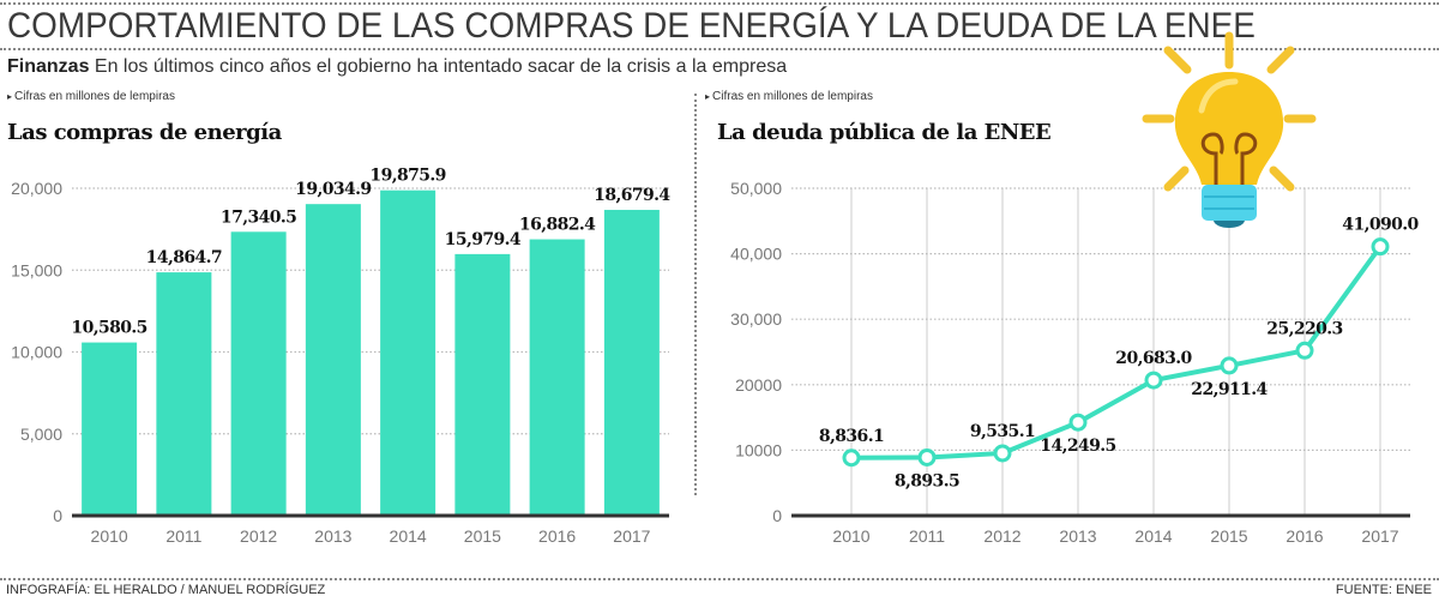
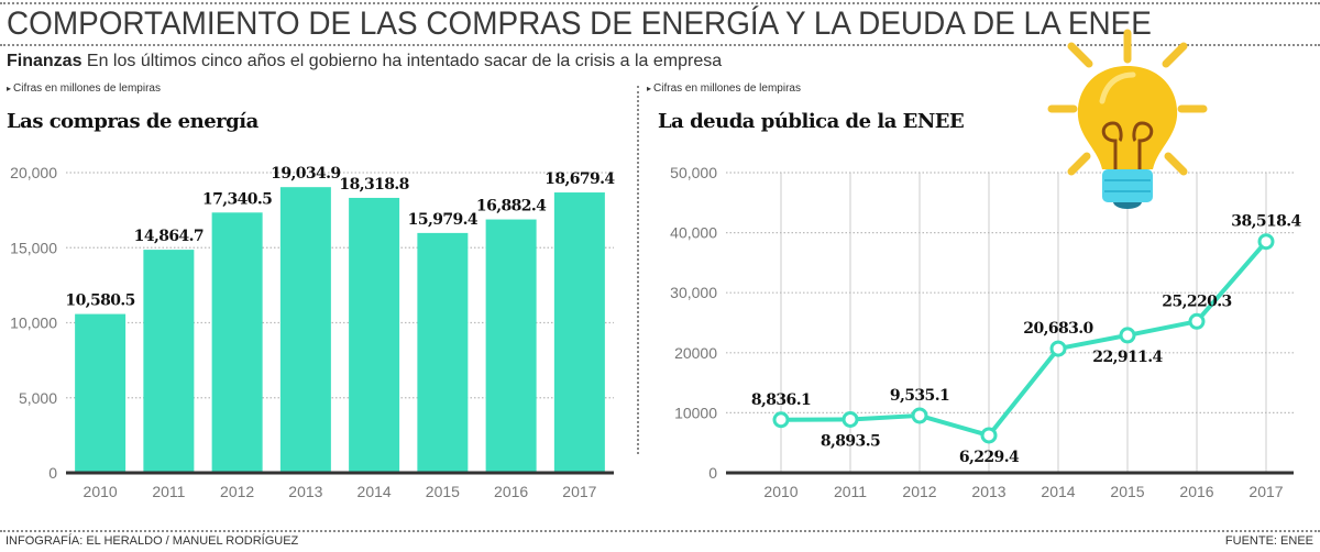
Las compras de energía/2014: 19,875.9 -> 18,318.8
La deuda pública de la ENEE/2013: 14,249.5 -> 6,229.4
La deuda pública de la ENEE/2017: 41,090.0 -> 38,518.4
